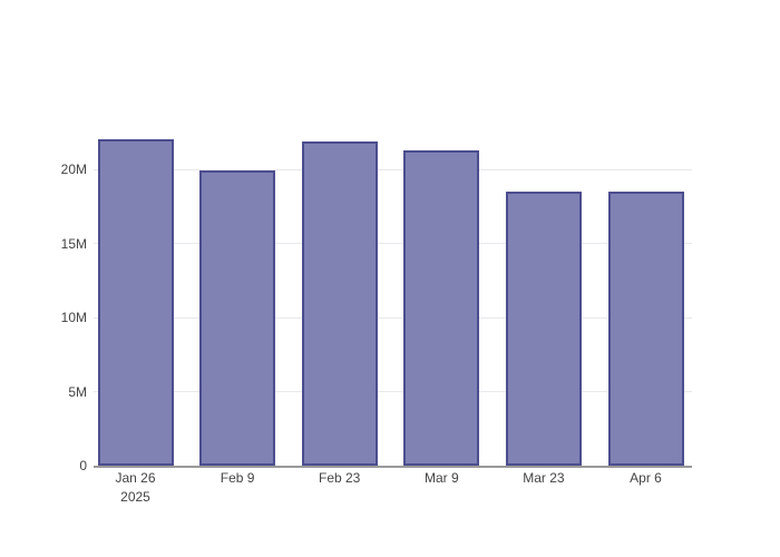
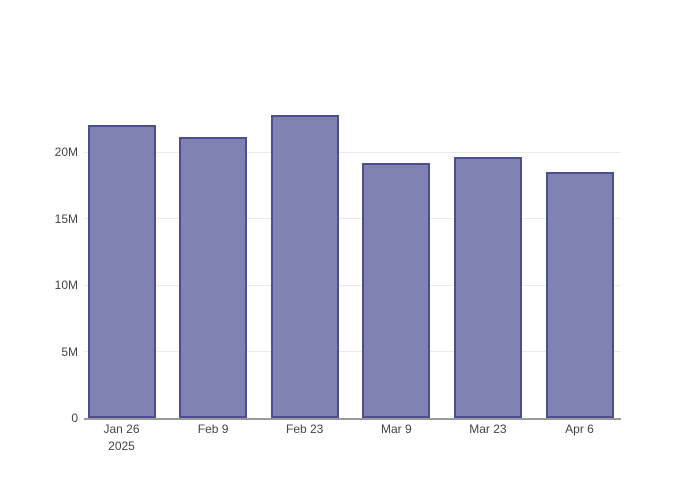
Feb 9: 19.9M -> 21.1M
Feb 23: 21.9M -> 22.8M
Mar 9: 21.3M -> 19.2M
Mar 23: 18.5M -> 19.6M
